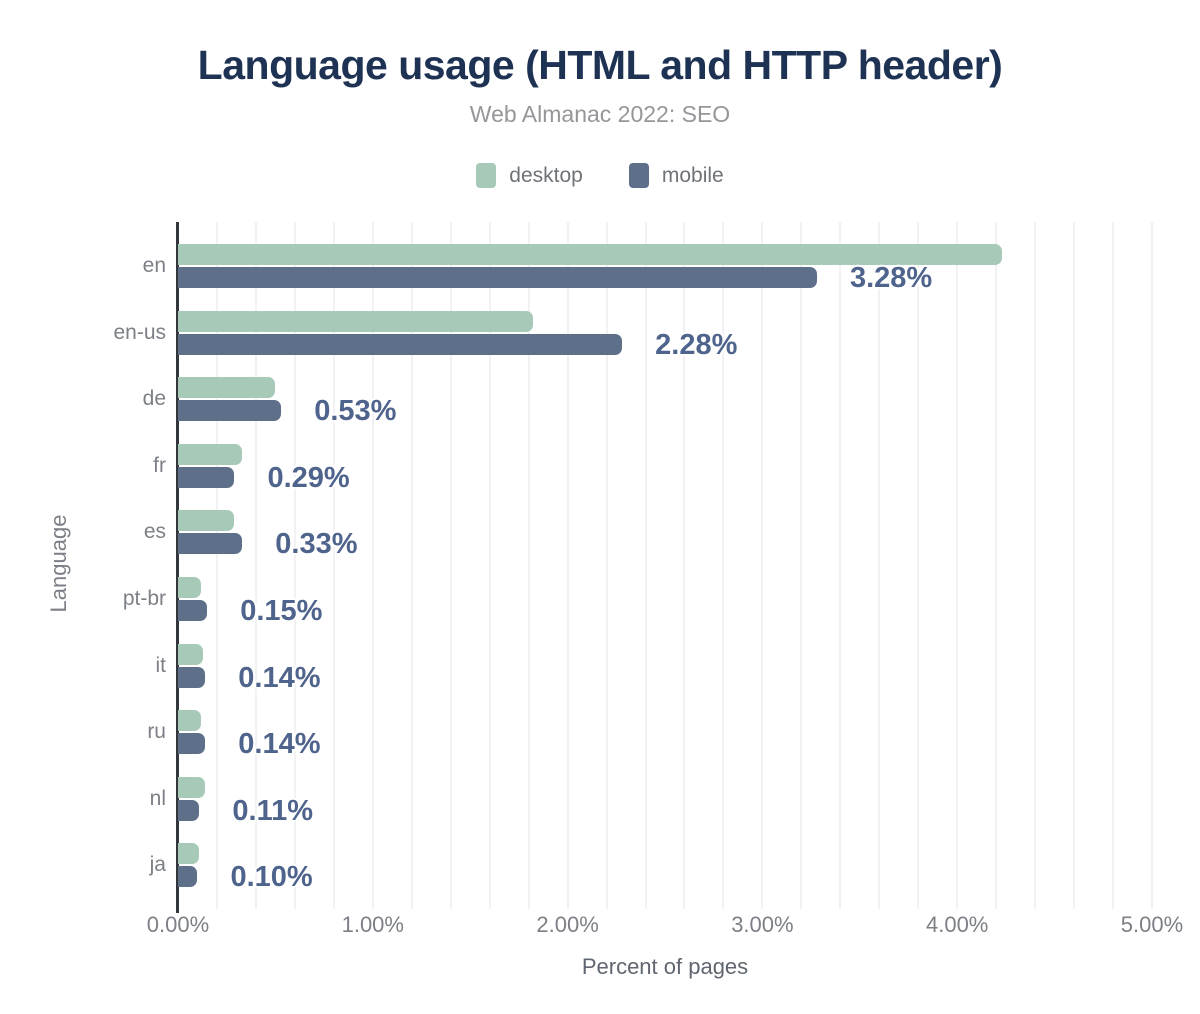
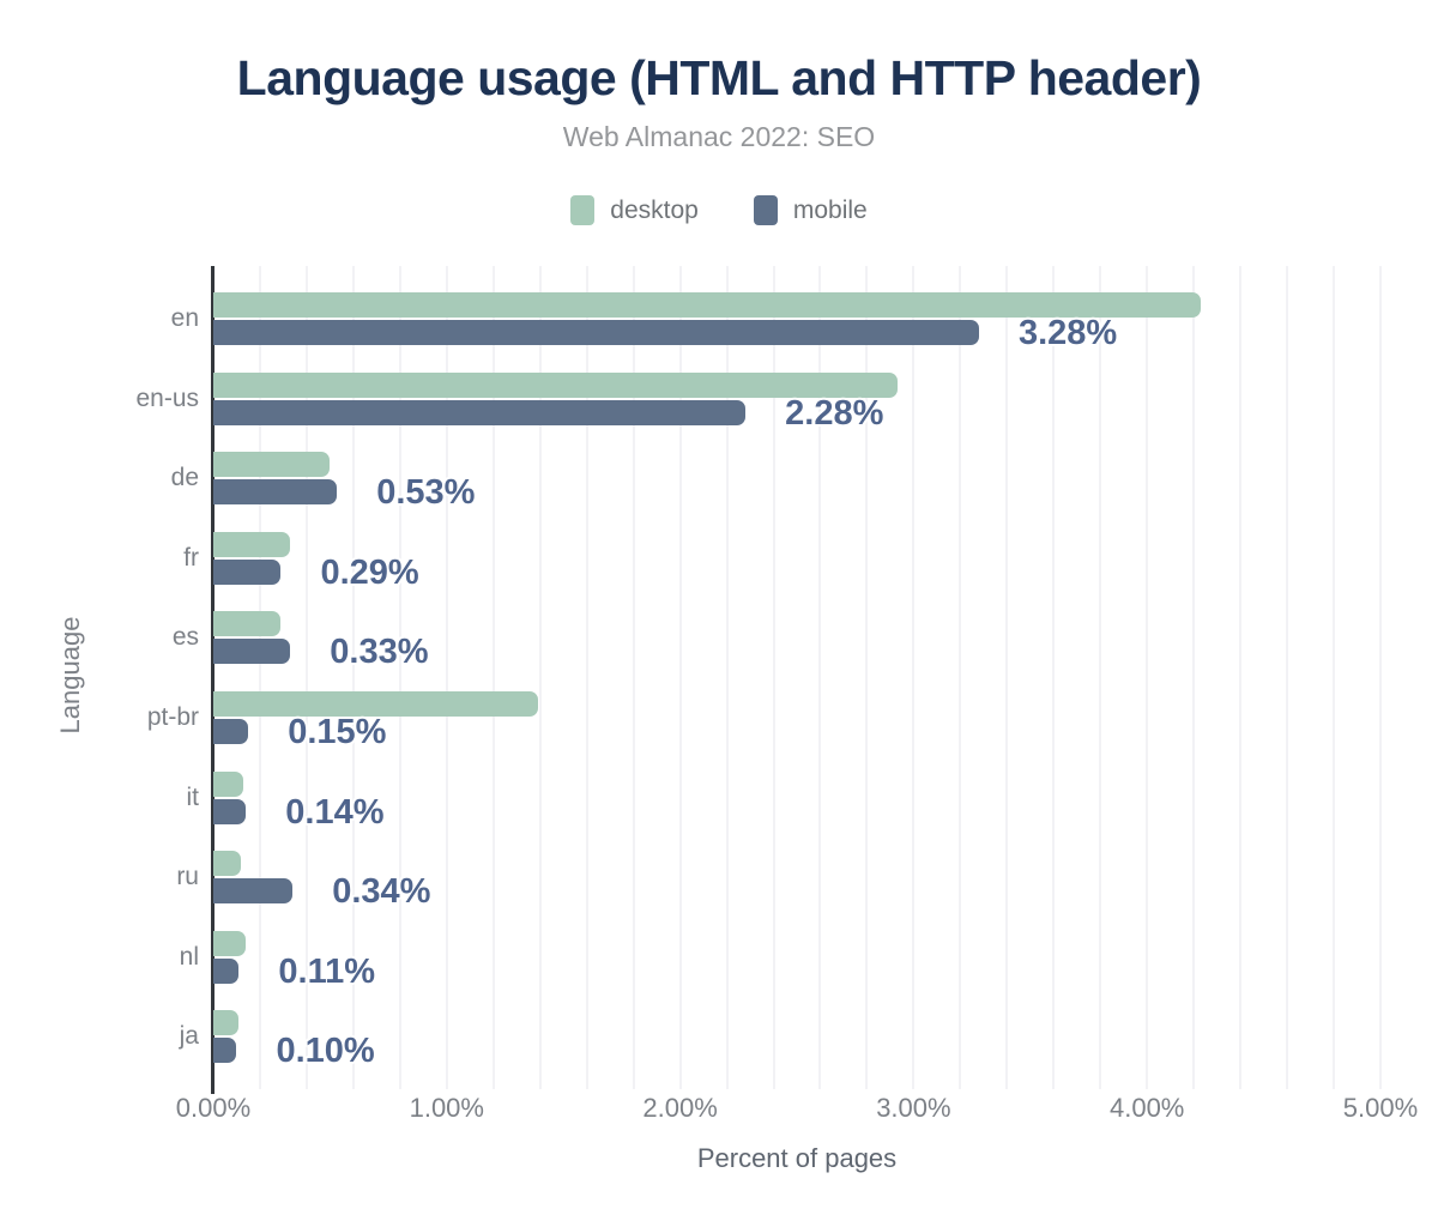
desktop/en-us: 1.82% -> 2.93%
desktop/pt-br: 0.12% -> 1.39%
mobile/ru: 0.14% -> 0.34%
